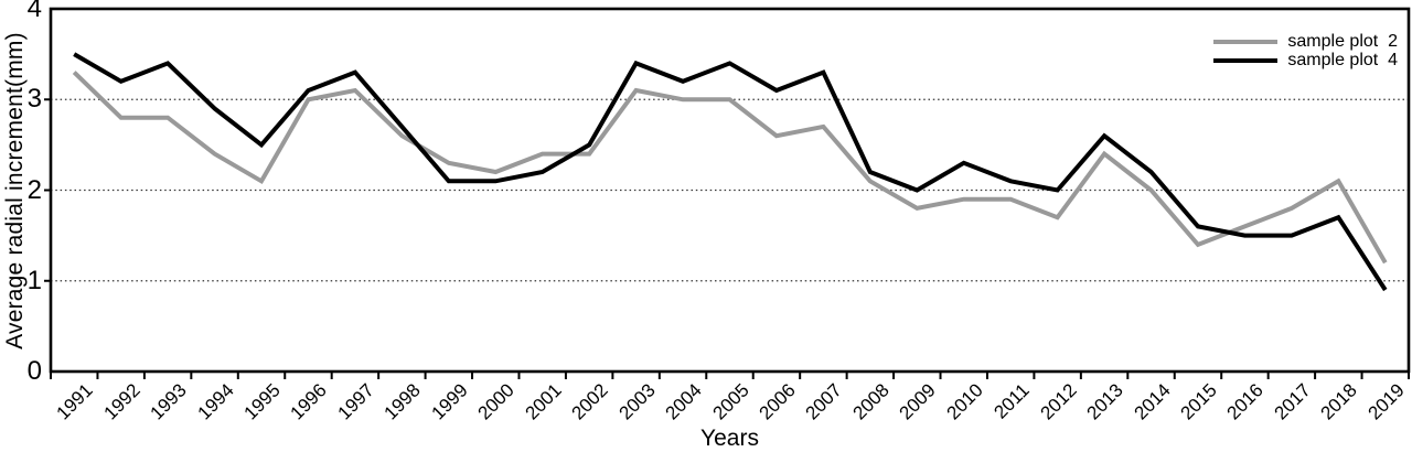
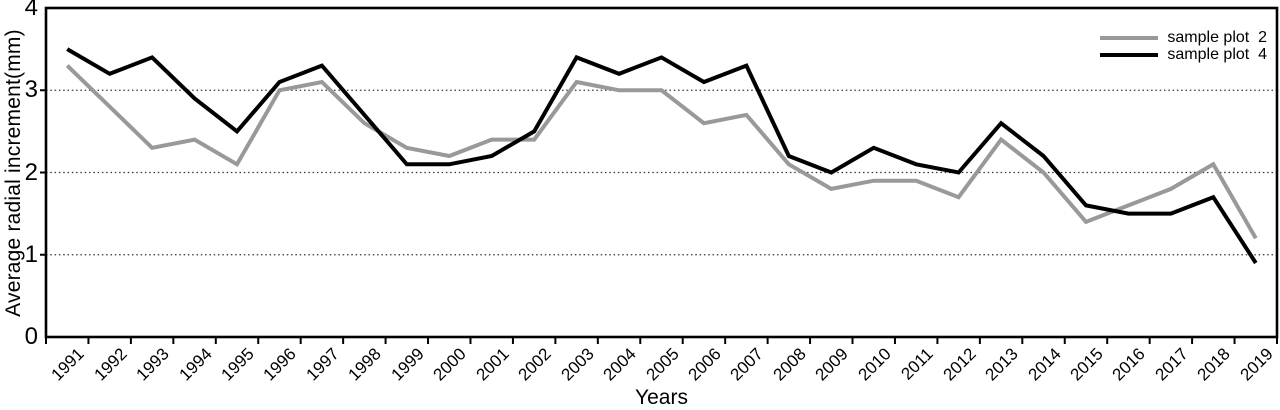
sample plot 2/1993: 2.8 -> 2.3
